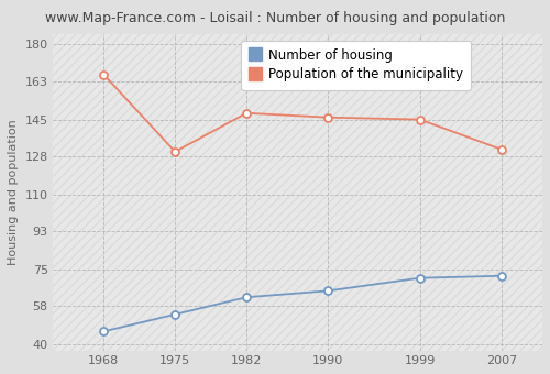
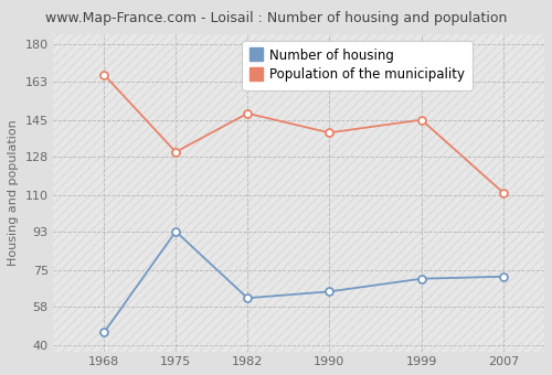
Number of housing/1975: 54 -> 93
Population of the municipality/1990: 146 -> 139
Population of the municipality/2007: 131 -> 111
